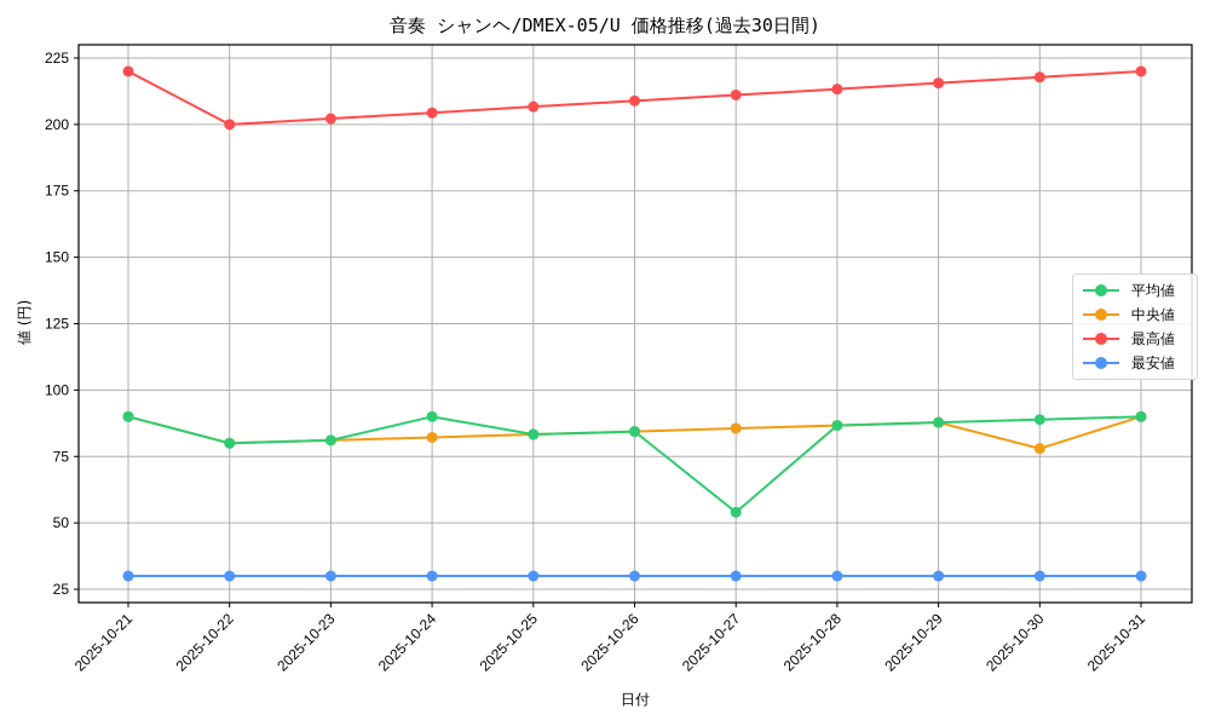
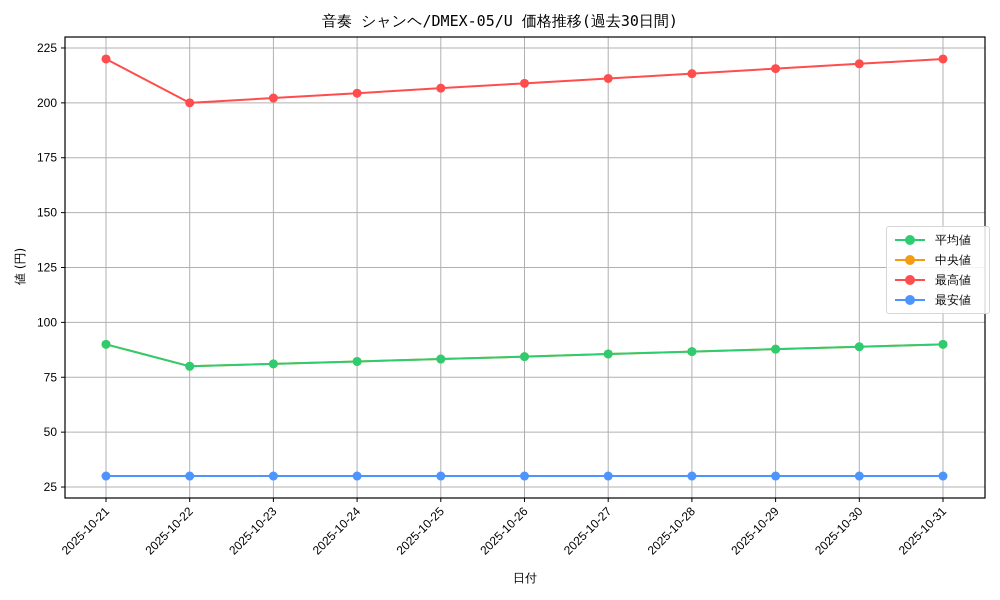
平均値/2025-10-24: 90 -> 82
平均値/2025-10-27: 54 -> 86
中央値/2025-10-30: 78 -> 89
